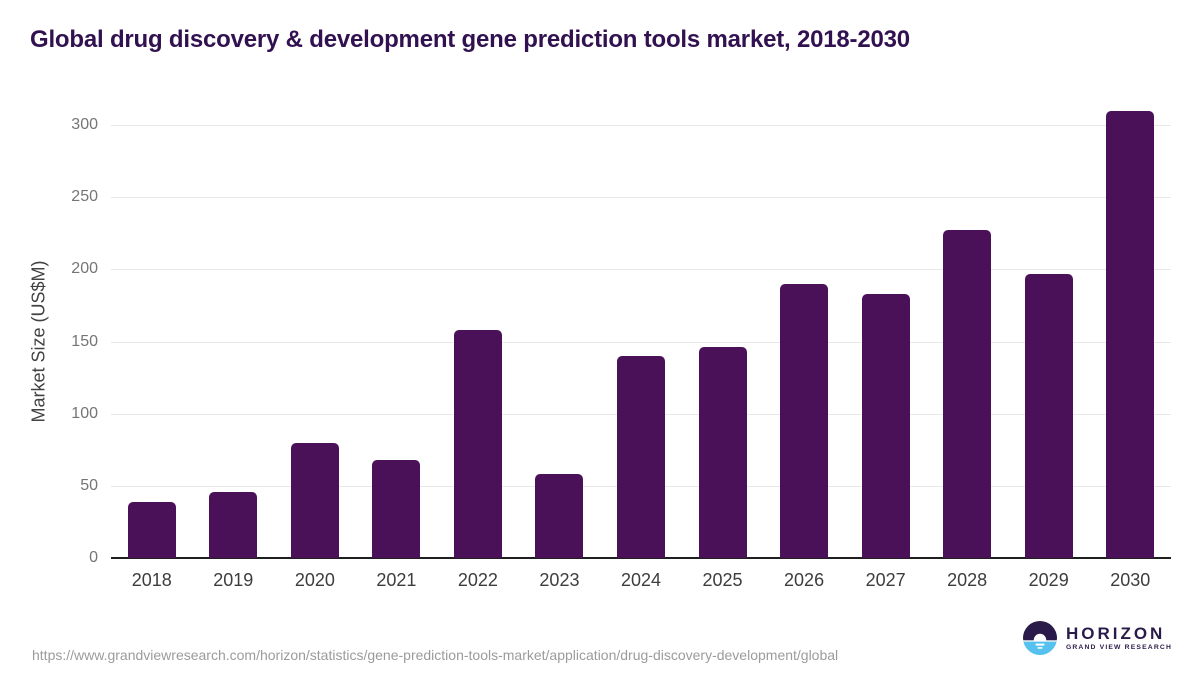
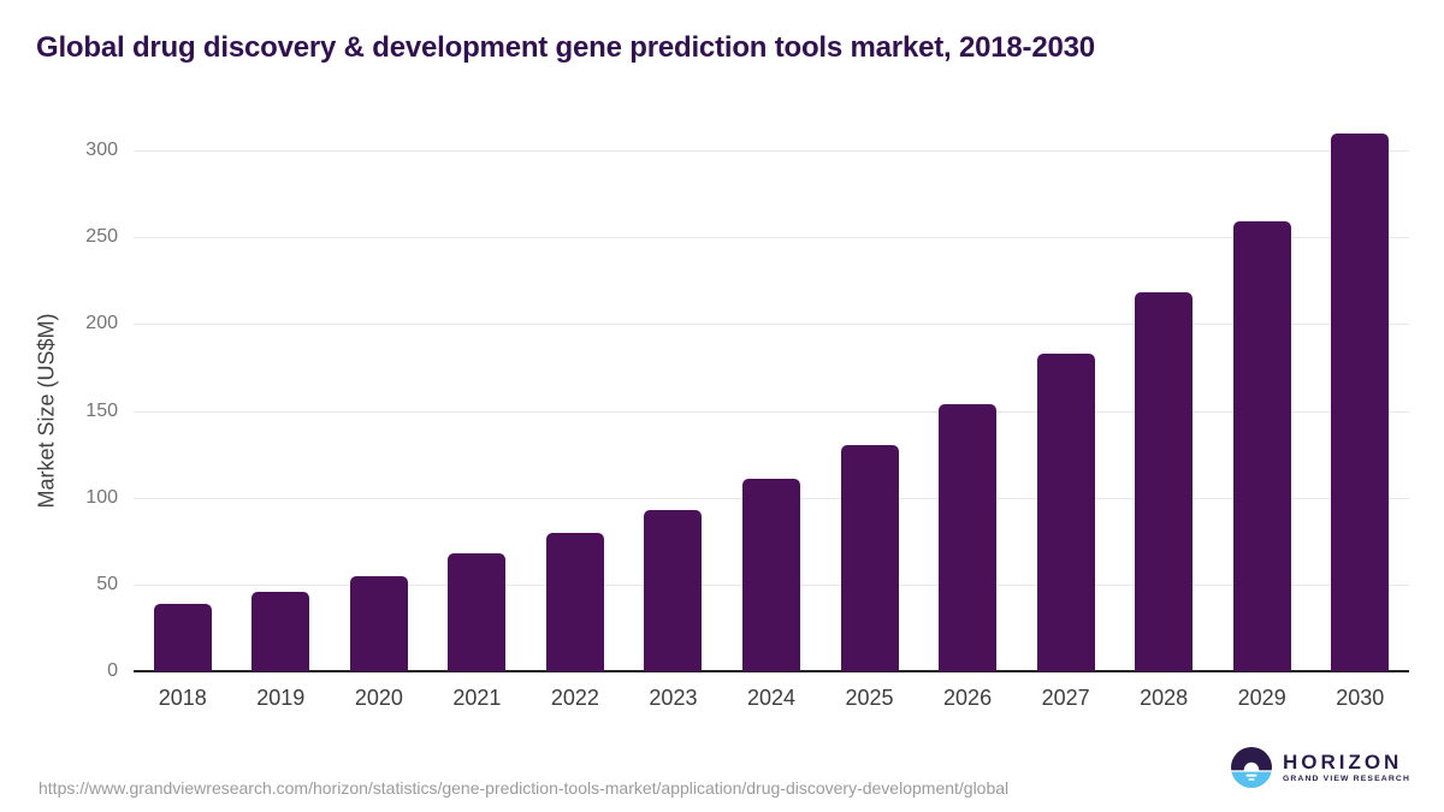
2020: 80 -> 55
2022: 158 -> 80
2023: 58 -> 93
2024: 140 -> 111
2025: 146 -> 130
2026: 190 -> 154
2028: 227 -> 218
2029: 197 -> 259
